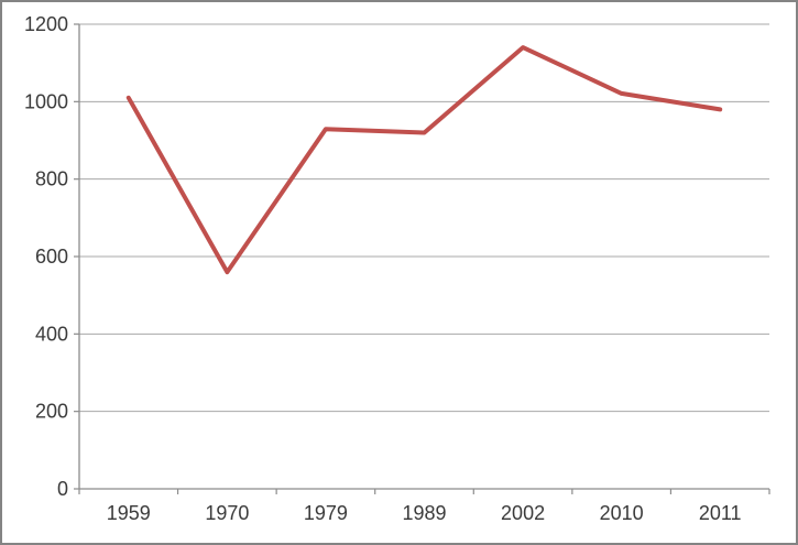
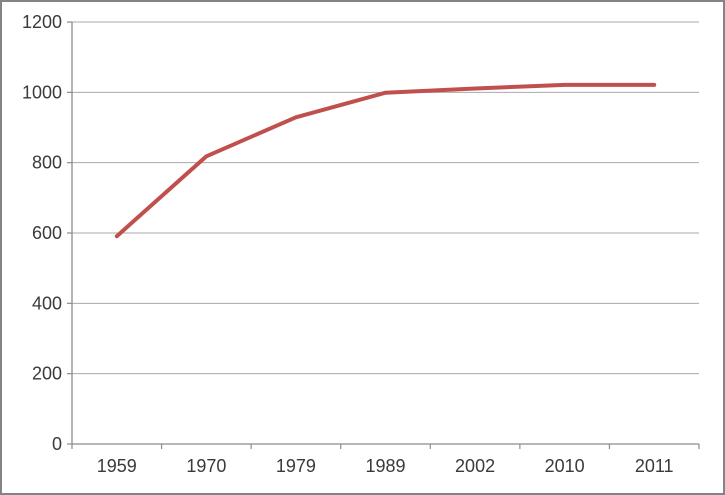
1959: 1010 -> 590
1970: 560 -> 820
1989: 920 -> 1000
2002: 1140 -> 1010
2011: 980 -> 1020
